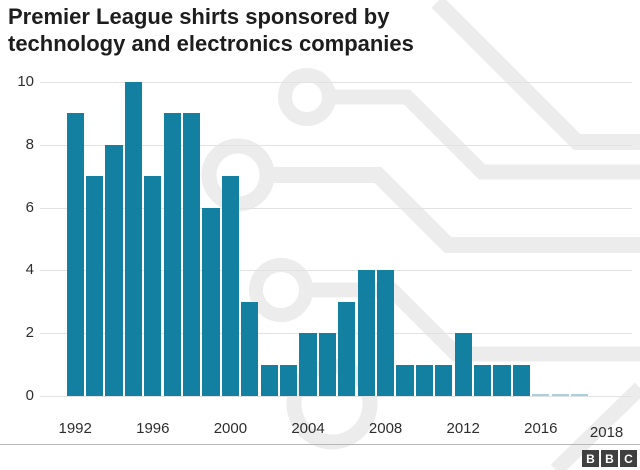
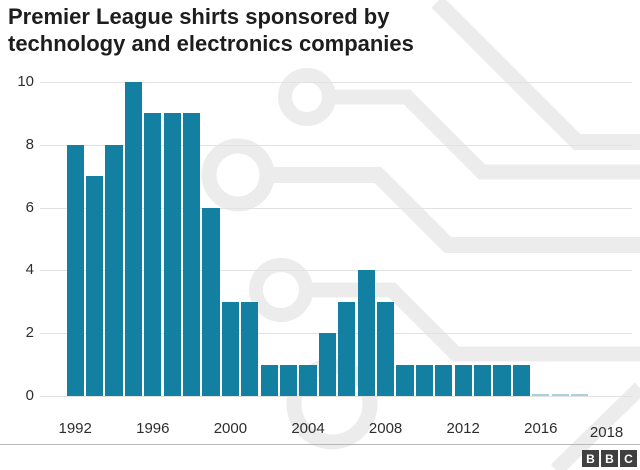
1992: 9 -> 8
1996: 7 -> 9
2000: 7 -> 3
2004: 2 -> 1
2008: 4 -> 3
2012: 2 -> 1
